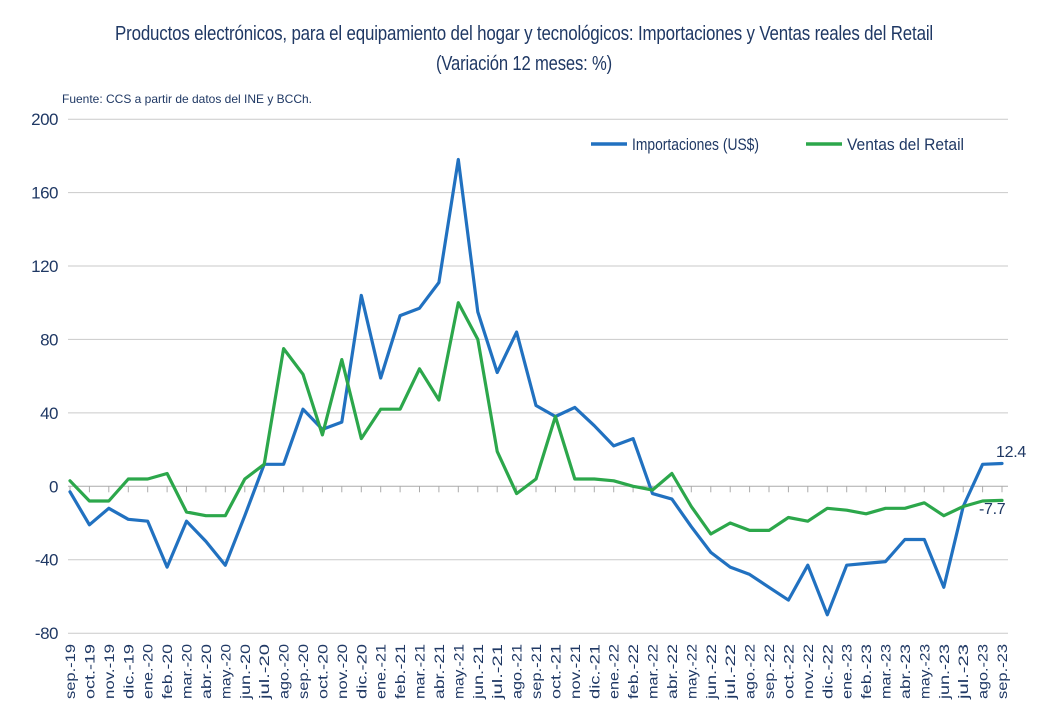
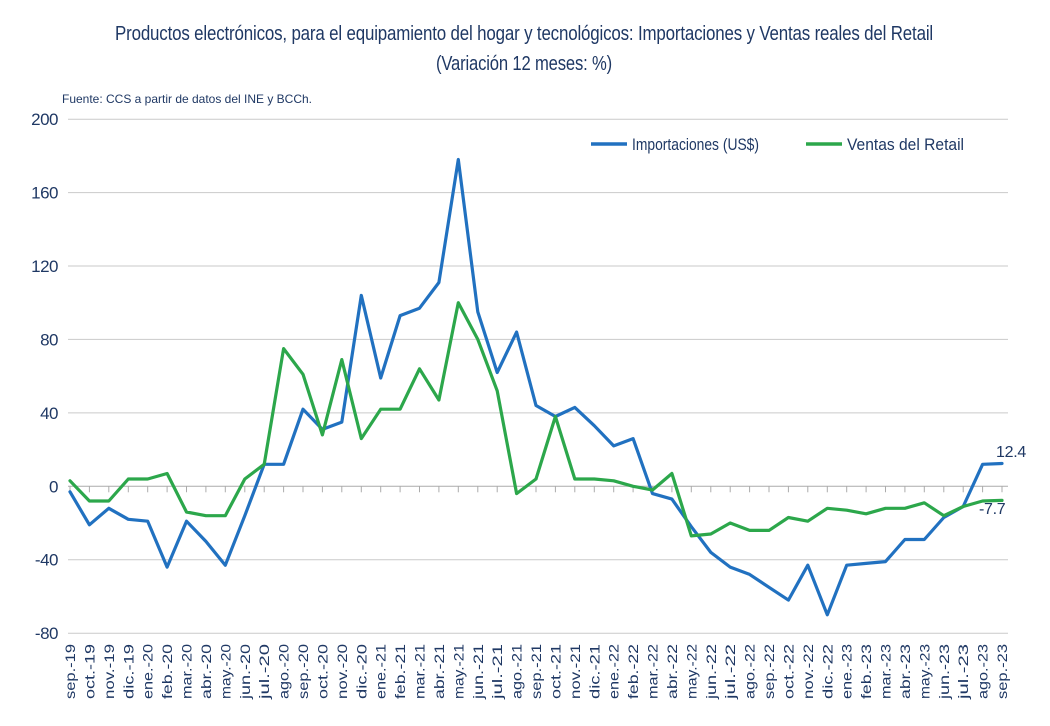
Ventas del Retail/jul.-21: 19 -> 52
Ventas del Retail/may.-22: -11 -> -27
Importaciones (US$)/jun.-23: -55 -> -17
